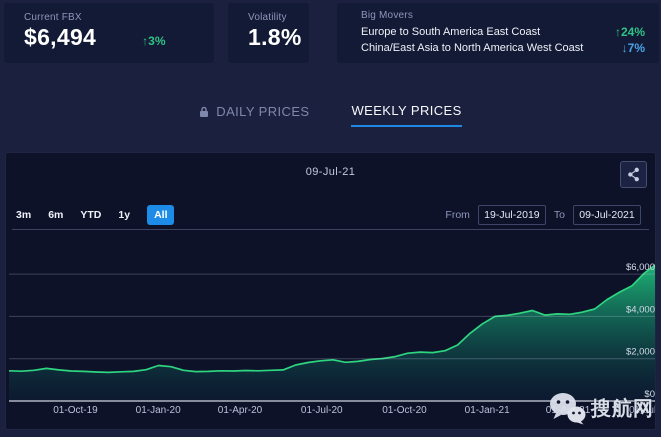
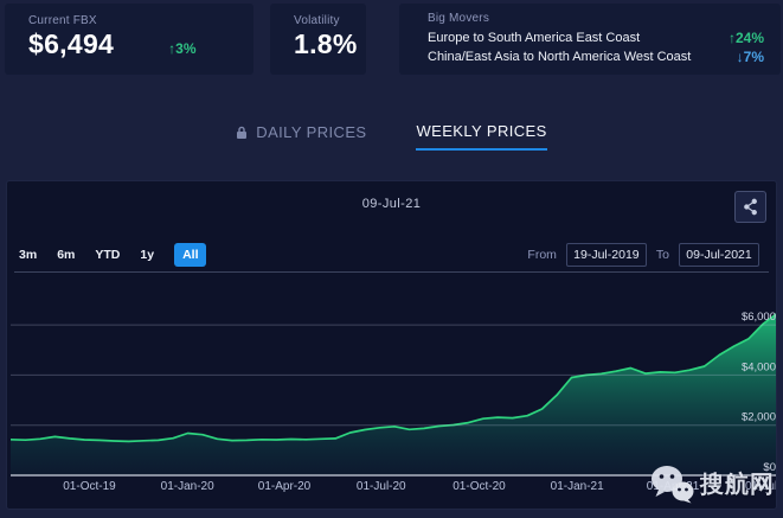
01-Jan-21: $3600 -> $3900
